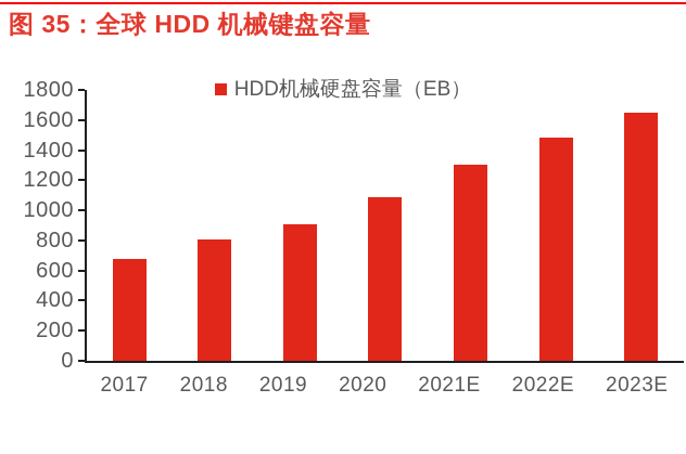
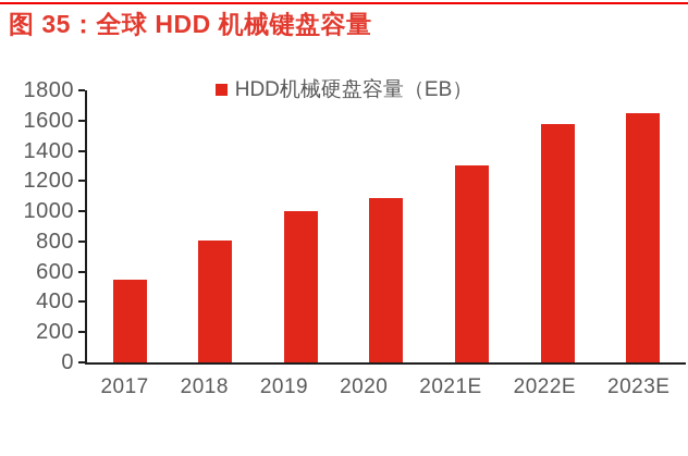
2017: 680 -> 550
2019: 910 -> 1000
2022E: 1480 -> 1580
